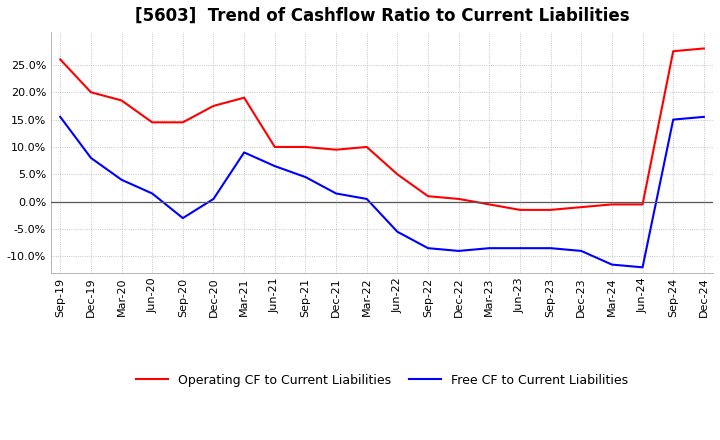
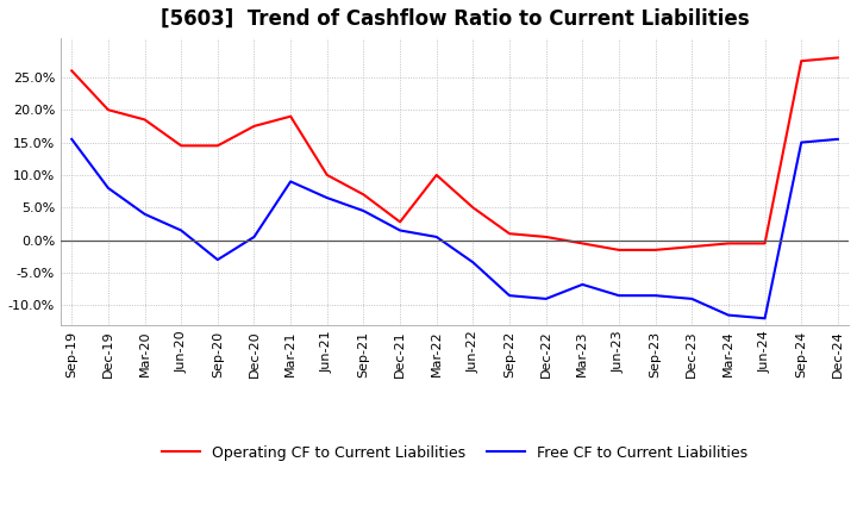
Operating CF to Current Liabilities/Sep-21: 10.0% -> 7.0%
Operating CF to Current Liabilities/Dec-21: 9.5% -> 2.8%
Free CF to Current Liabilities/Jun-22: -5.5% -> -3.4%
Free CF to Current Liabilities/Mar-23: -8.5% -> -6.8%
